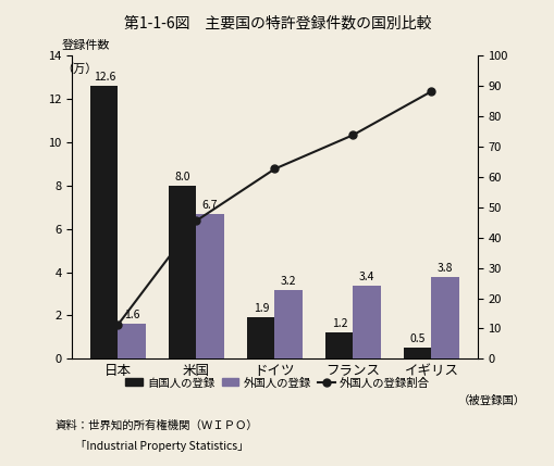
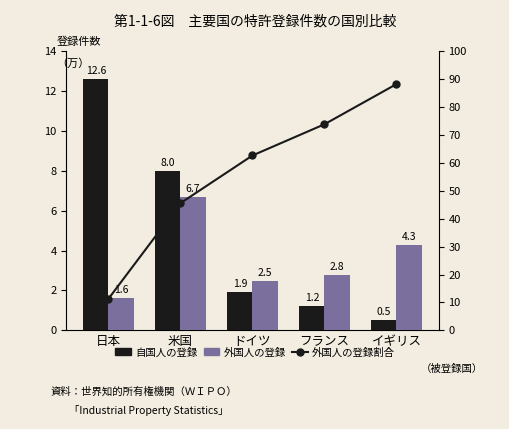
外国人の登録/ドイツ: 3.2 -> 2.5
外国人の登録/フランス: 3.4 -> 2.8
外国人の登録/イギリス: 3.8 -> 4.3
